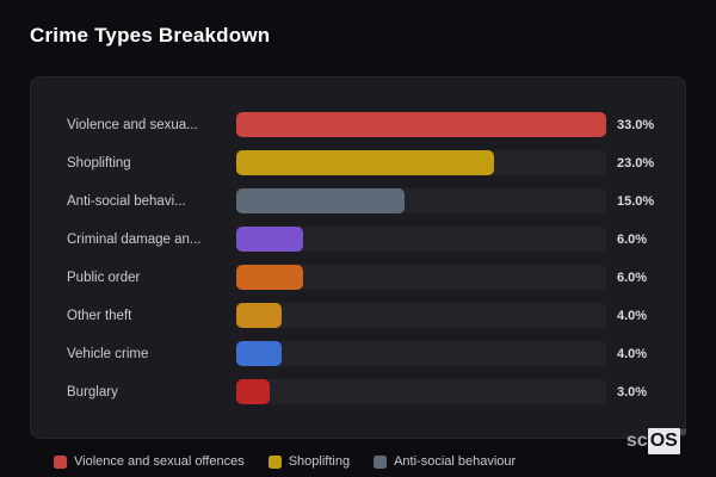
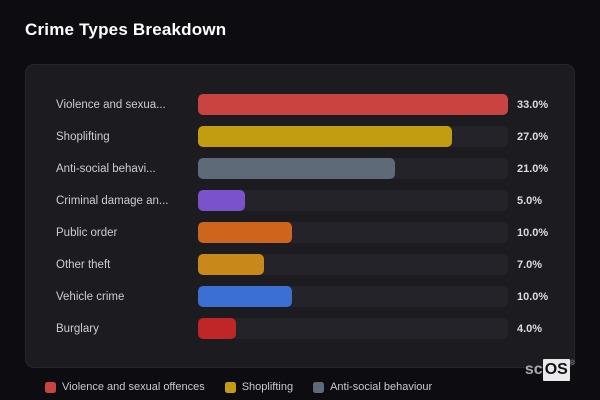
Shoplifting: 23.0% -> 27.0%
Anti-social behavi...: 15.0% -> 21.0%
Criminal damage an...: 6.0% -> 5.0%
Public order: 6.0% -> 10.0%
Other theft: 4.0% -> 7.0%
Vehicle crime: 4.0% -> 10.0%
Burglary: 3.0% -> 4.0%
